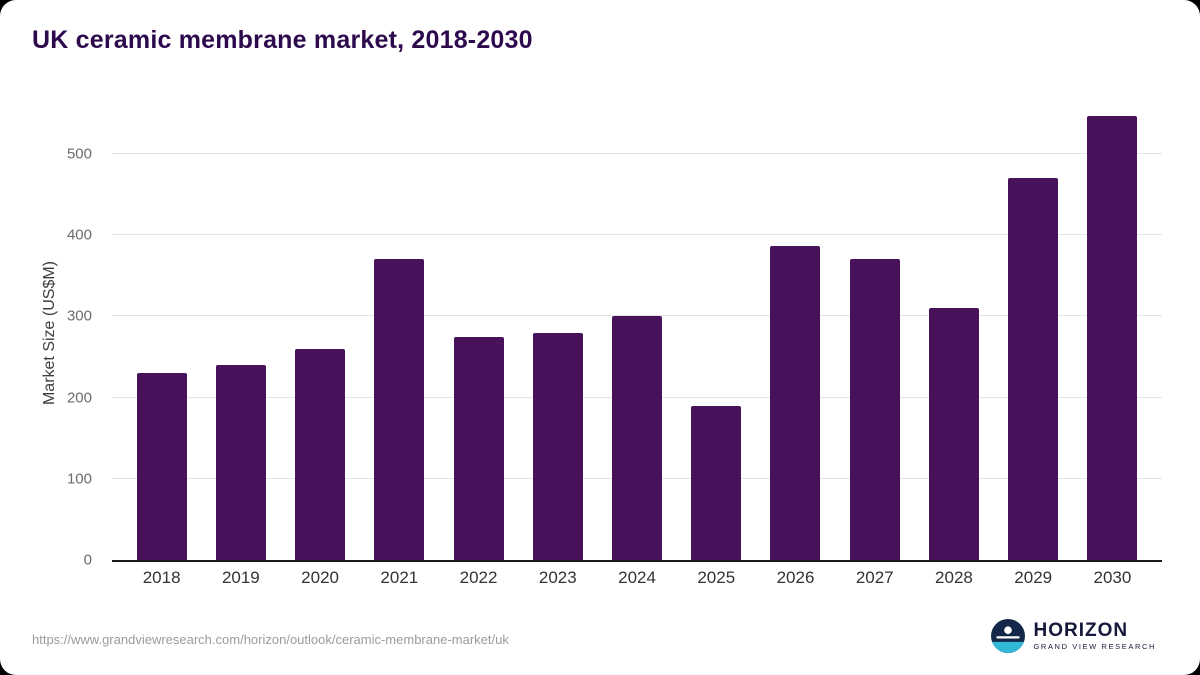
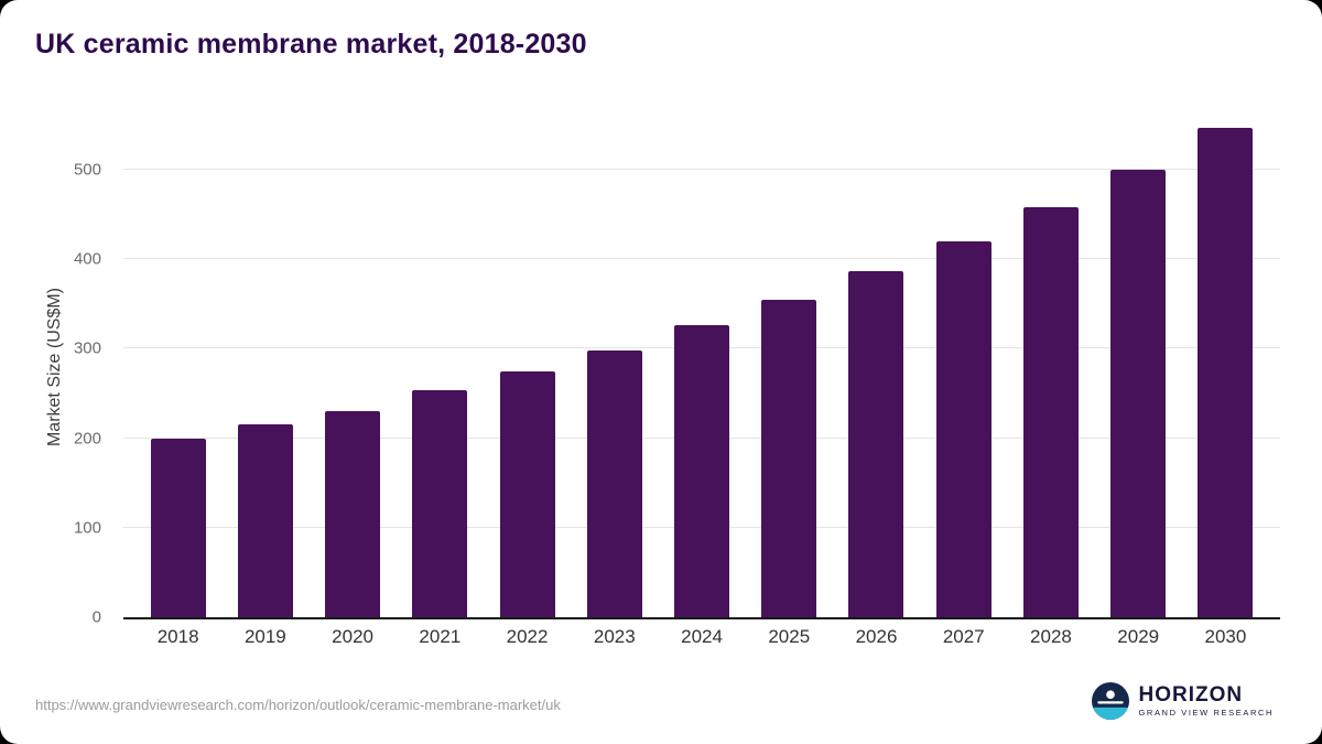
2018: 230 -> 200
2019: 240 -> 220
2020: 260 -> 230
2021: 370 -> 250
2023: 280 -> 300
2024: 300 -> 330
2025: 190 -> 360
2027: 370 -> 420
2028: 310 -> 460
2029: 470 -> 500
